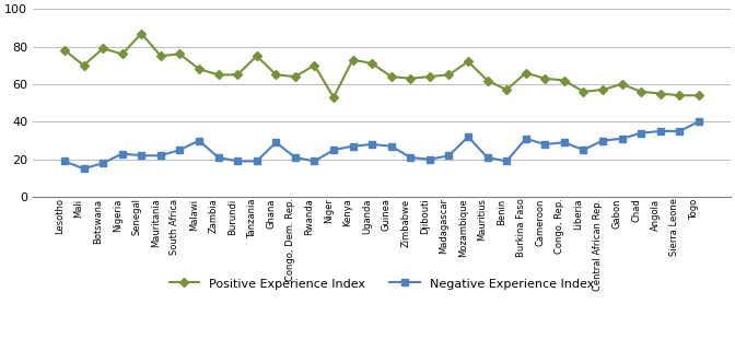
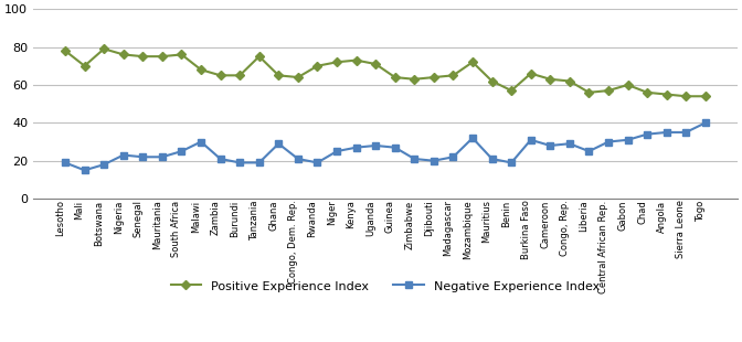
Positive Experience Index/Senegal: 87 -> 75
Positive Experience Index/Niger: 53 -> 72
